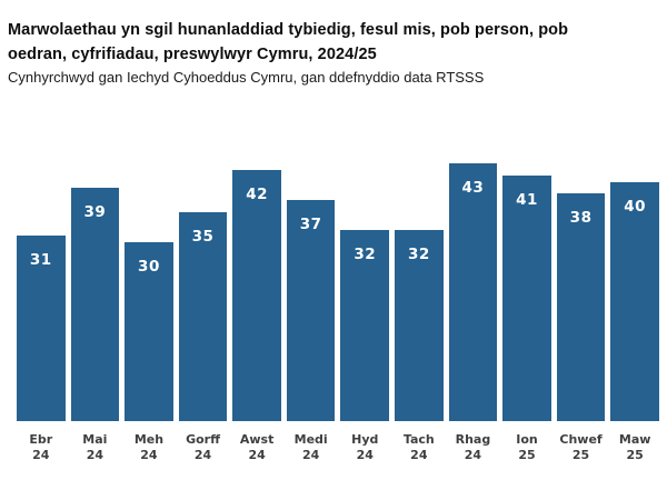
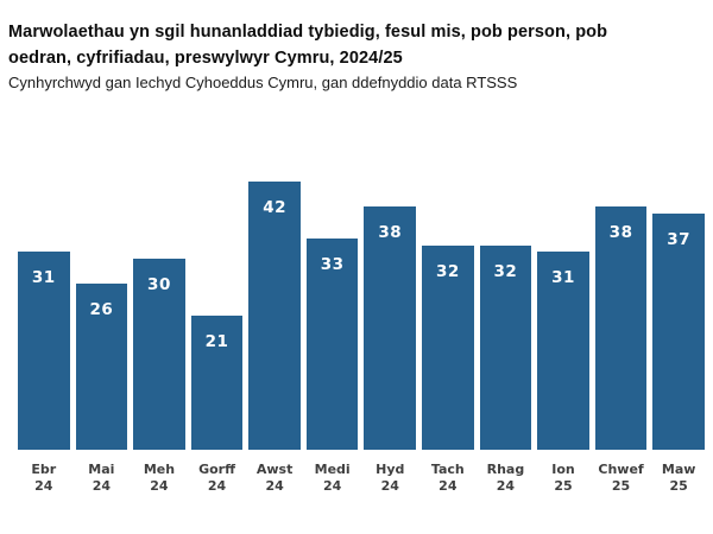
Mai 24: 39 -> 26
Gorff 24: 35 -> 21
Medi 24: 37 -> 33
Hyd 24: 32 -> 38
Rhag 24: 43 -> 32
Ion 25: 41 -> 31
Maw 25: 40 -> 37
